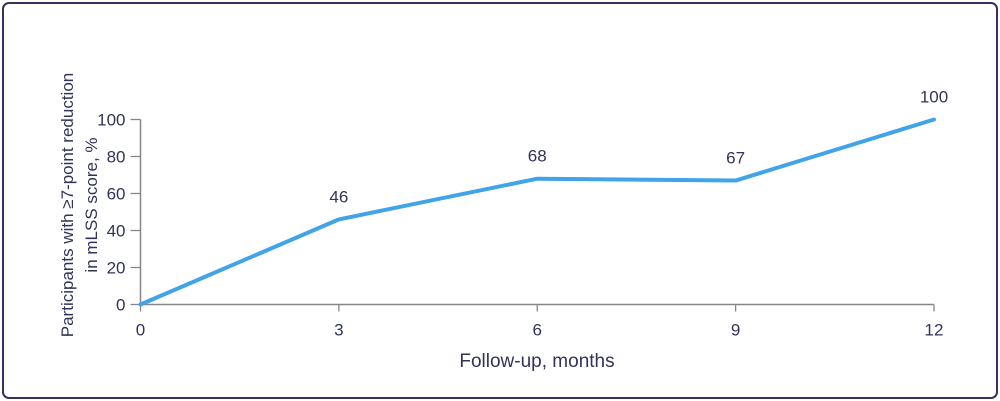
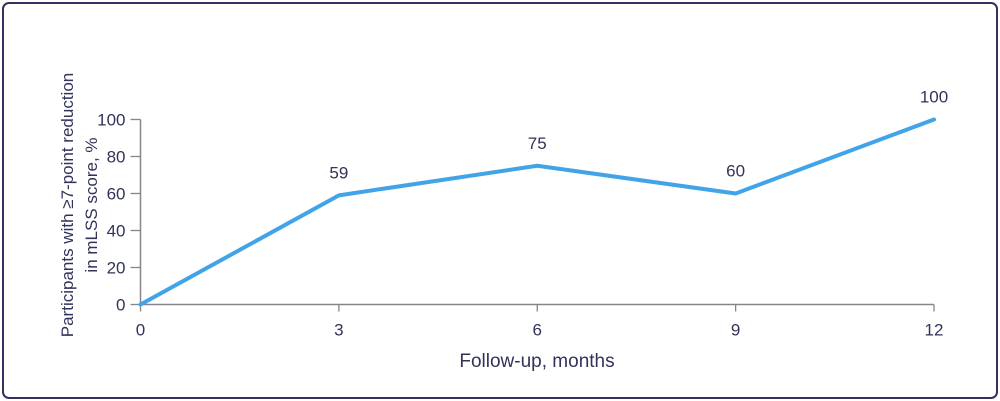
3: 46 -> 59
6: 68 -> 75
9: 67 -> 60
